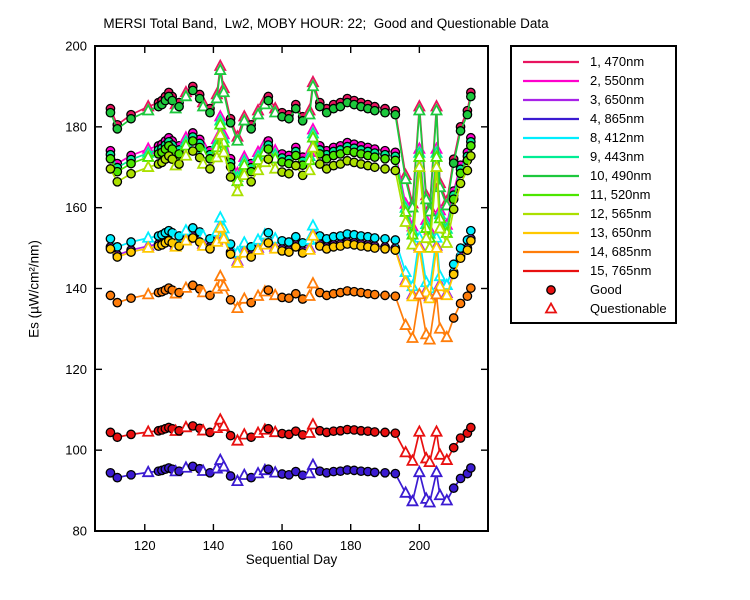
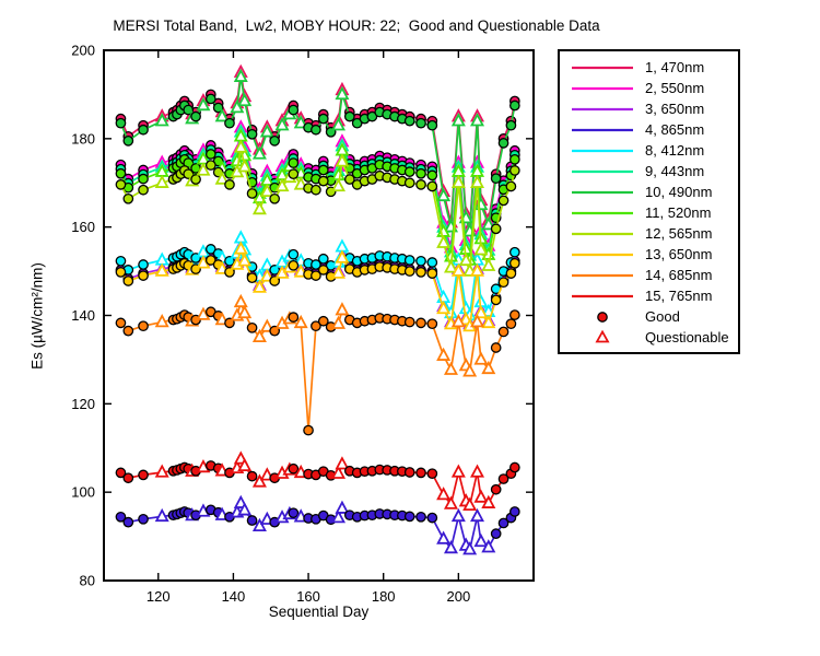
14, 685nm/160: 138 -> 114
